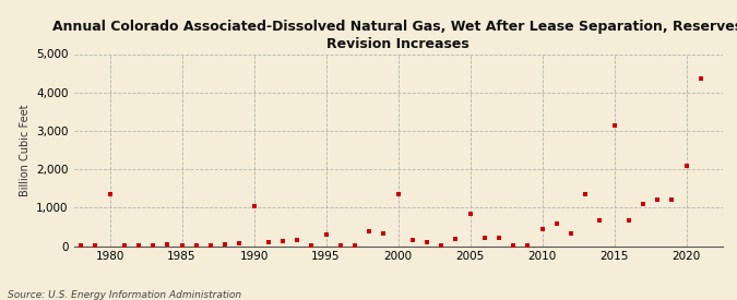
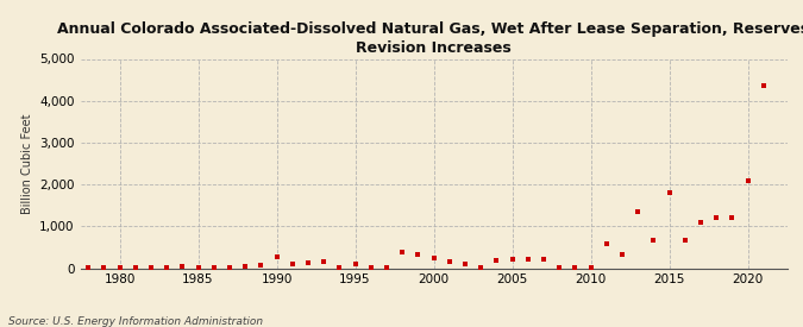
1980: 1,350 -> 10
1990: 1,050 -> 270
1995: 300 -> 110
2000: 1,350 -> 230
2005: 850 -> 200
2010: 450 -> 0
2015: 3,150 -> 1,800
